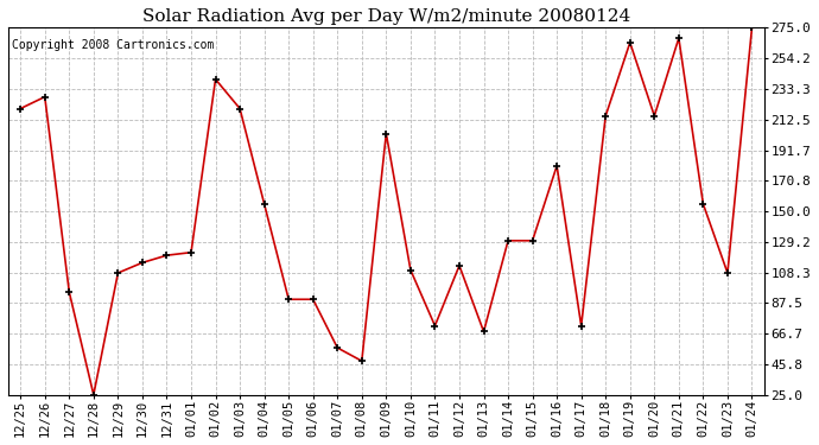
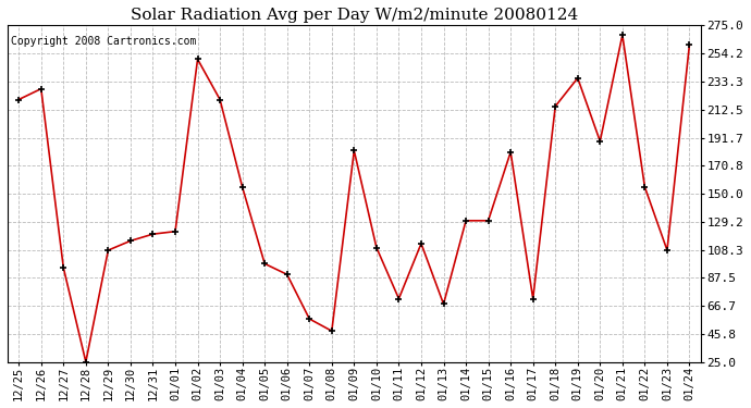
01/02: 240 -> 250
01/05: 90 -> 98
01/09: 203 -> 182
01/19: 265 -> 236
01/20: 215 -> 189
01/24: 275 -> 261
